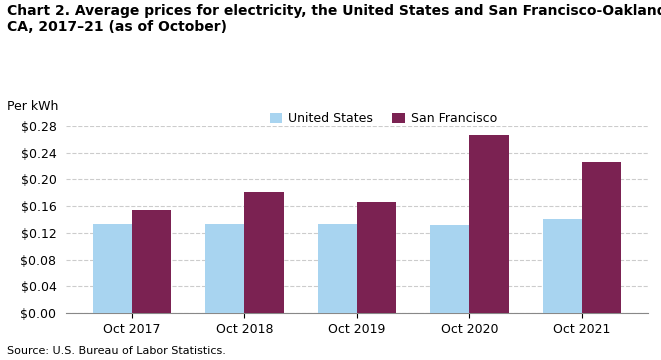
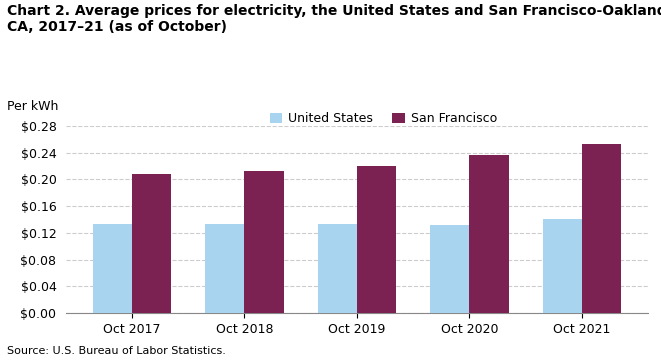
San Francisco/Oct 2017: $0.154 -> $0.208
San Francisco/Oct 2018: $0.182 -> $0.212
San Francisco/Oct 2019: $0.166 -> $0.220
San Francisco/Oct 2020: $0.266 -> $0.237
San Francisco/Oct 2021: $0.226 -> $0.253
